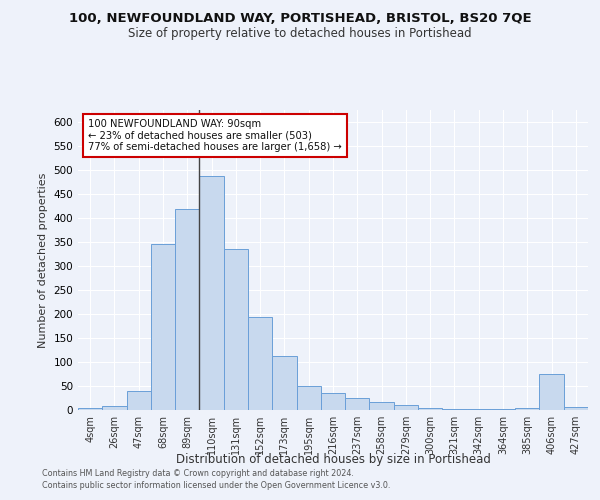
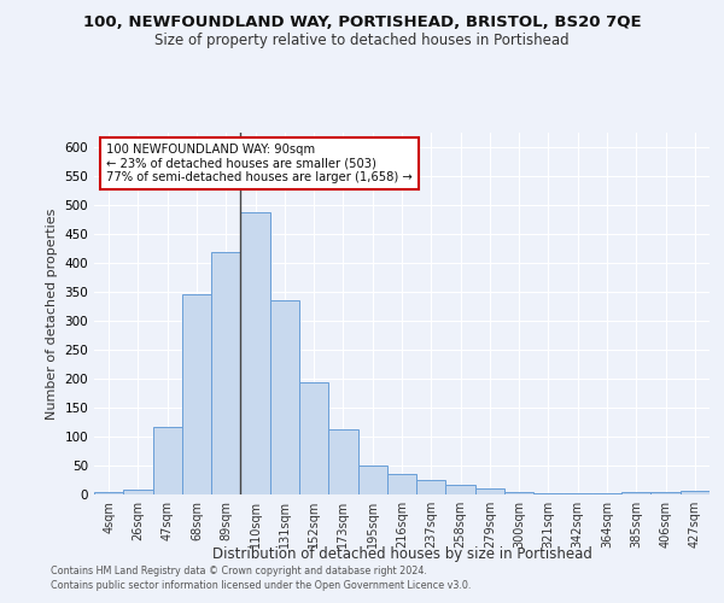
47sqm: 40 -> 117
406sqm: 75 -> 5
